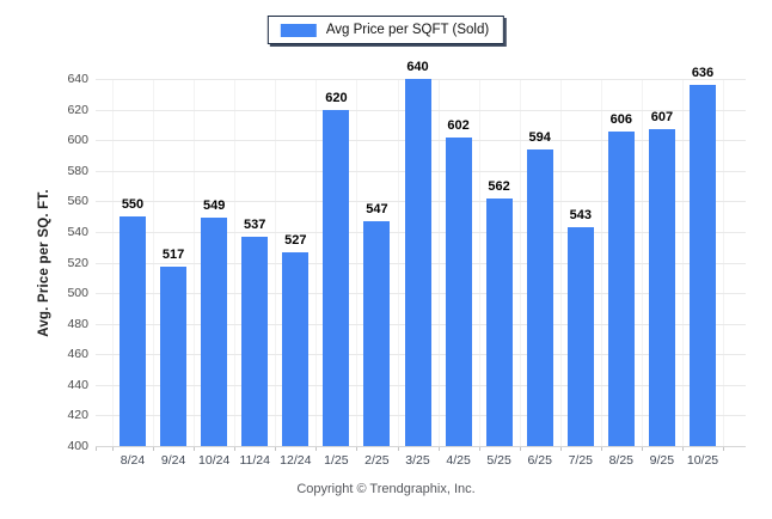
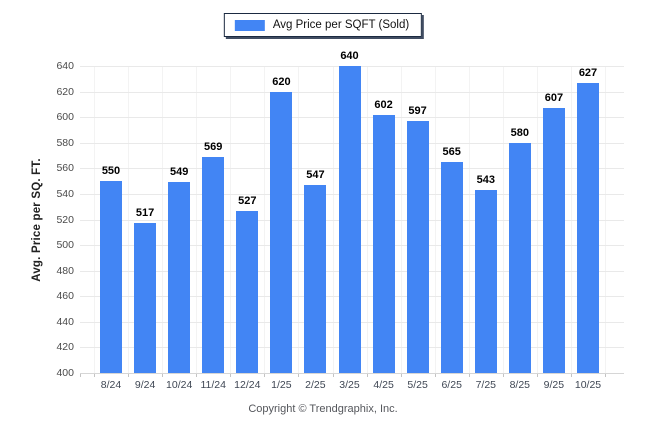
11/24: 537 -> 569
5/25: 562 -> 597
6/25: 594 -> 565
8/25: 606 -> 580
10/25: 636 -> 627
